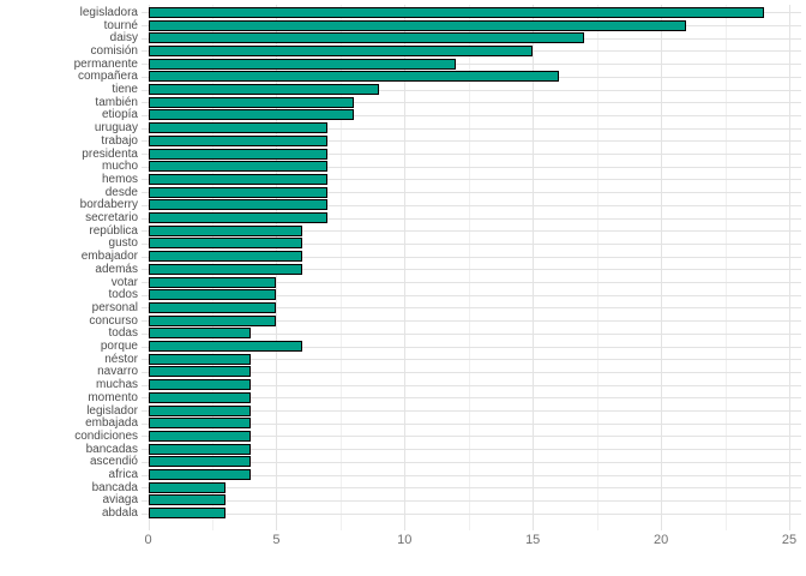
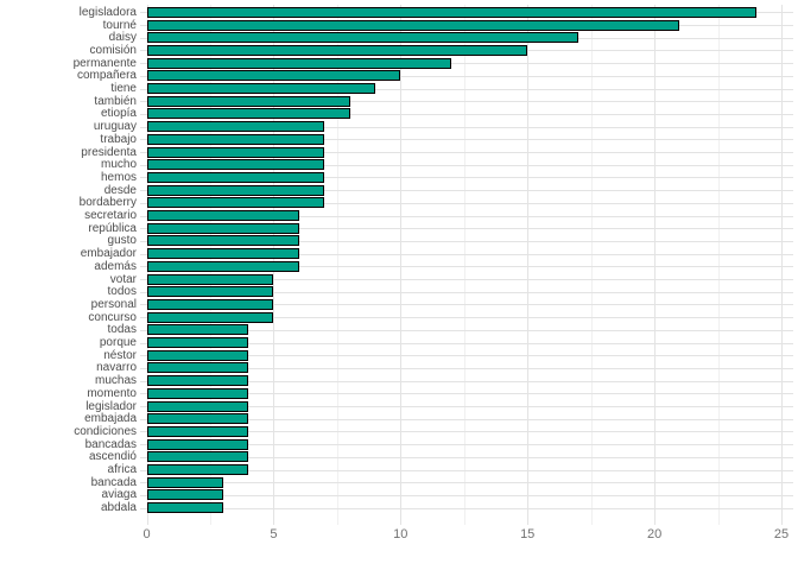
compañera: 16 -> 10
secretario: 7 -> 6
porque: 6 -> 4
